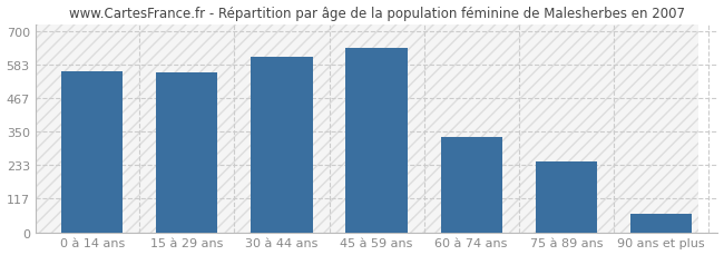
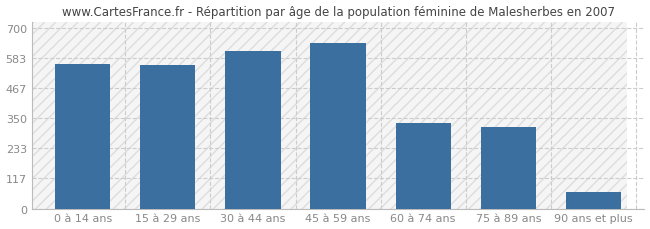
75 à 89 ans: 248 -> 315
